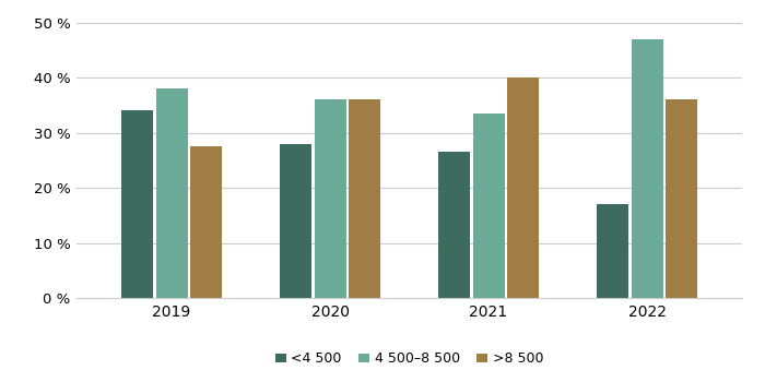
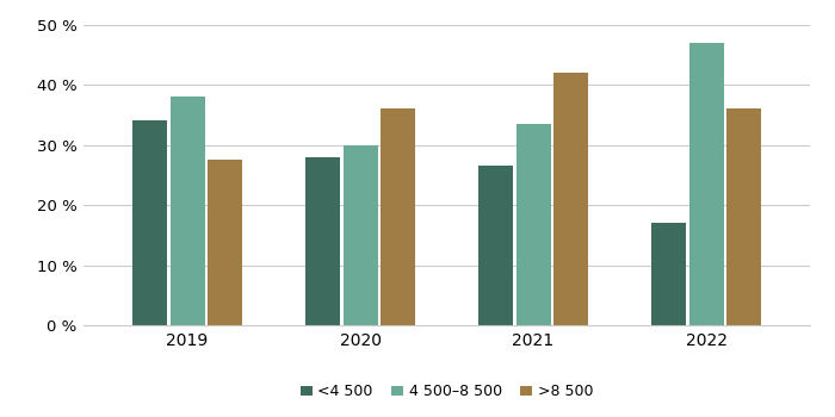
4 500–8 500/2020: 36.0 % -> 30.0 %
>8 500/2021: 40.0 % -> 42.0 %
